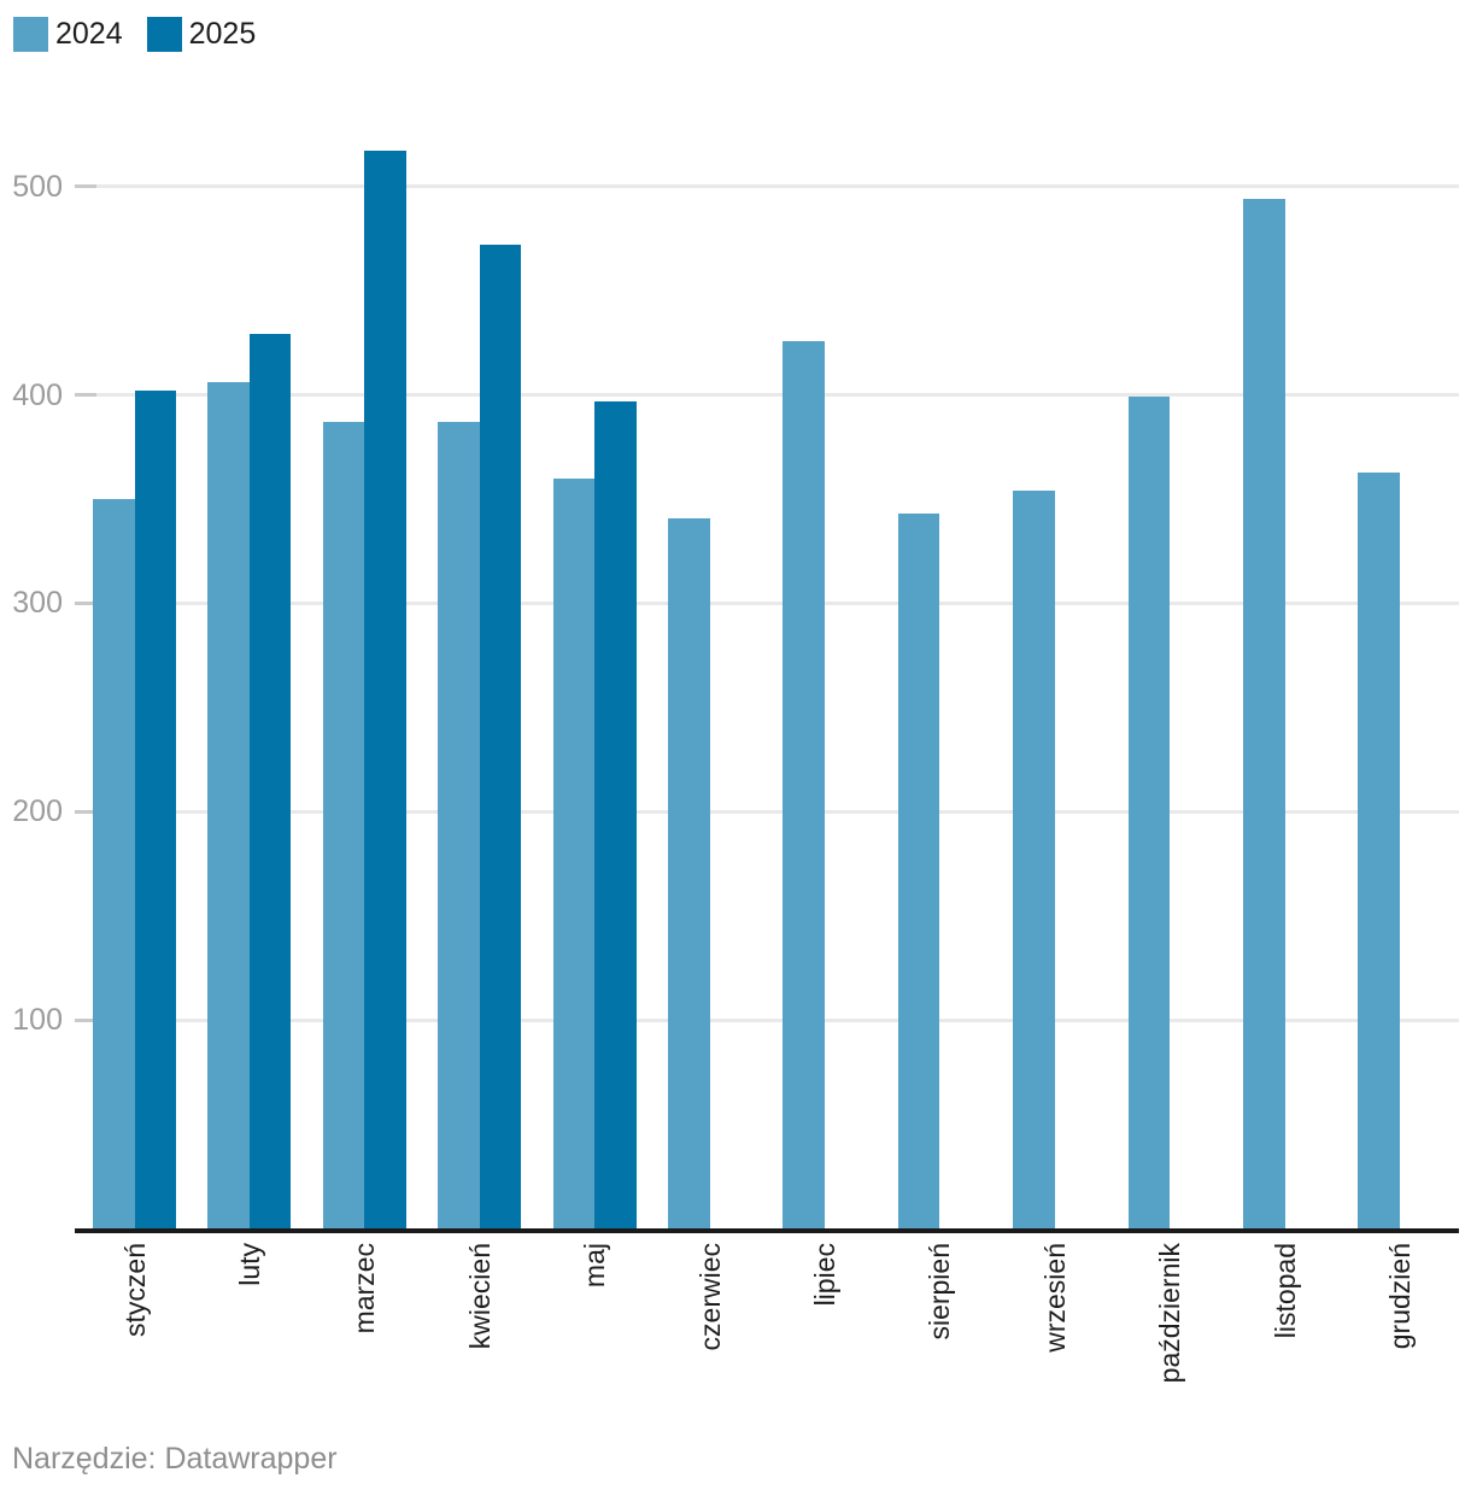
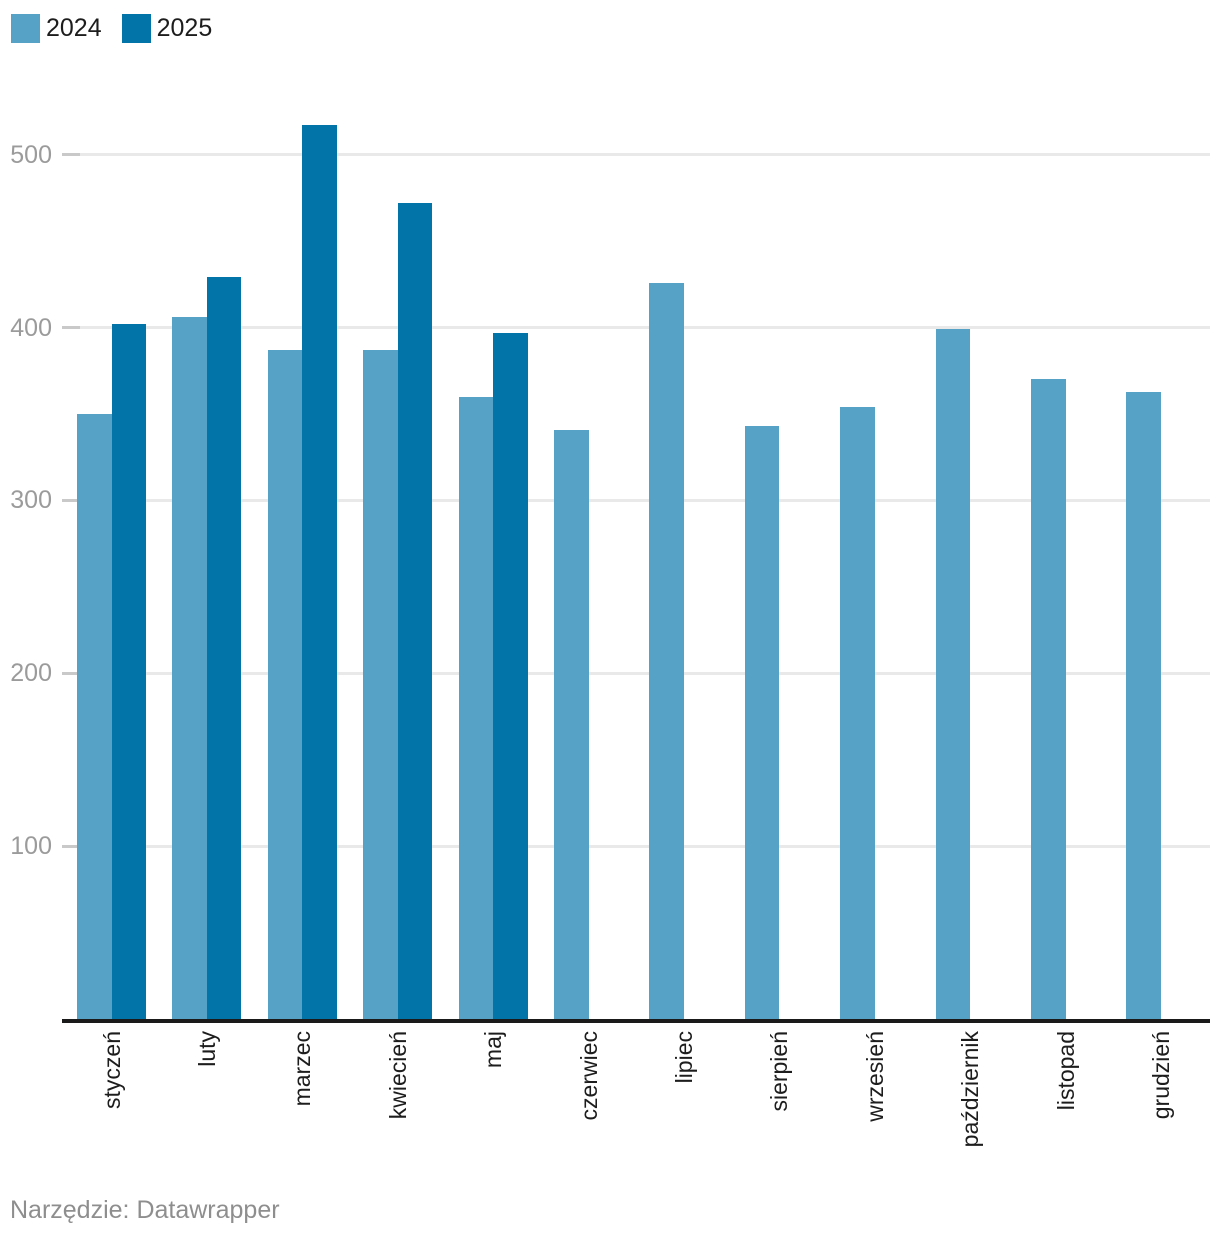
2024/listopad: 494 -> 370
